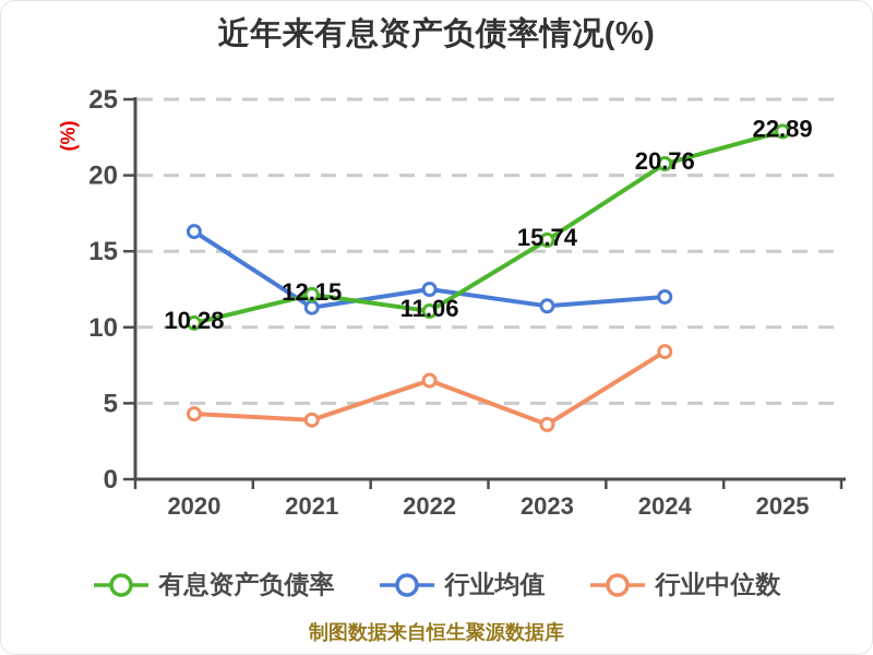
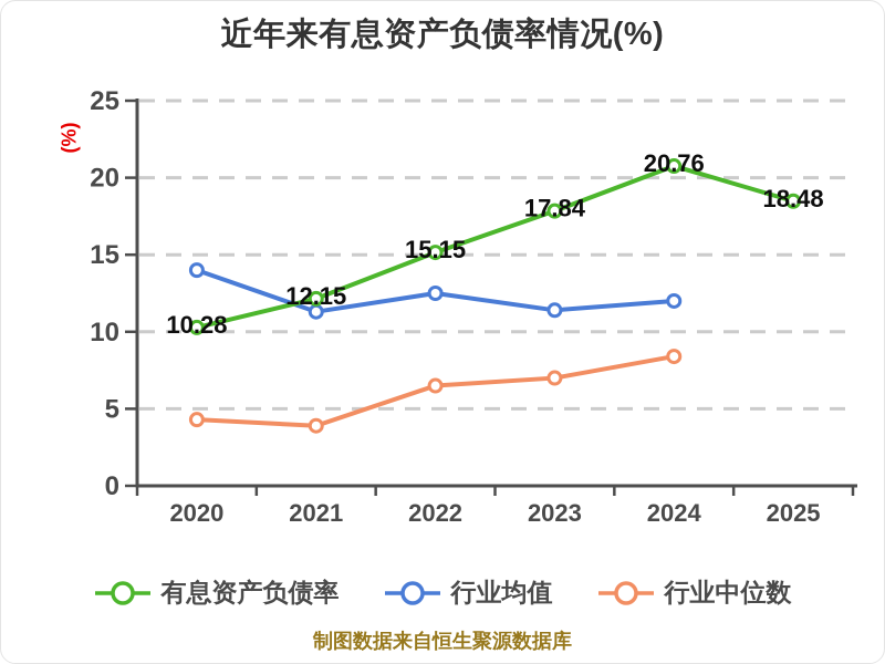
行业均值/2020: 16.3 -> 14.0
有息资产负债率/2022: 11.06 -> 15.15
有息资产负债率/2023: 15.74 -> 17.84
行业中位数/2023: 3.6 -> 7.0
有息资产负债率/2025: 22.89 -> 18.48
